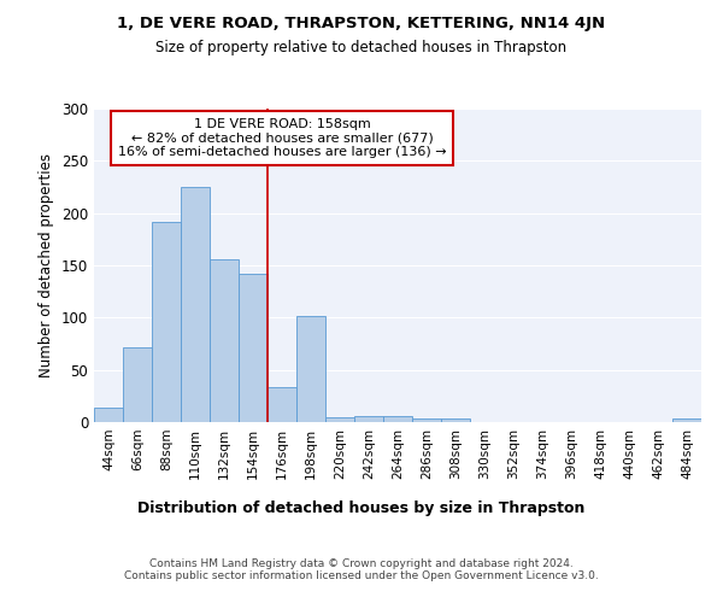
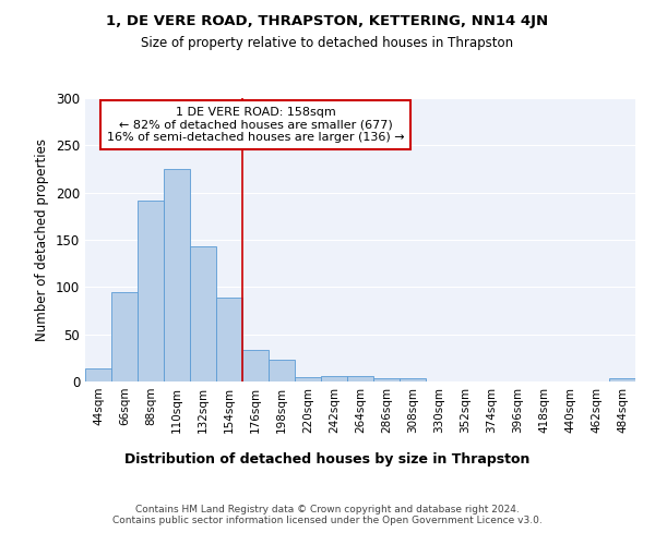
66sqm: 72 -> 95
132sqm: 156 -> 143
154sqm: 142 -> 89
198sqm: 102 -> 23
